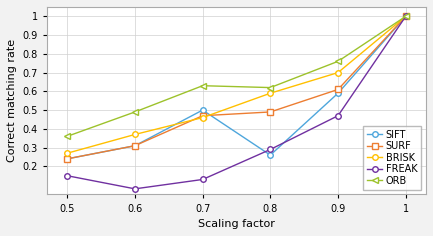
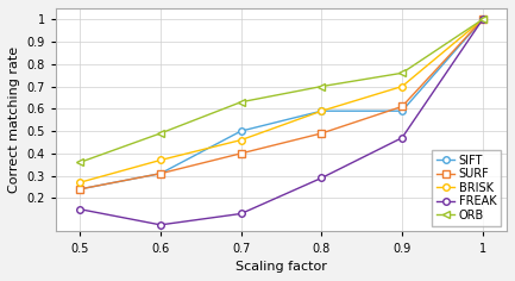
SURF/0.7: 0.47 -> 0.40
SIFT/0.8: 0.26 -> 0.59
ORB/0.8: 0.62 -> 0.70
